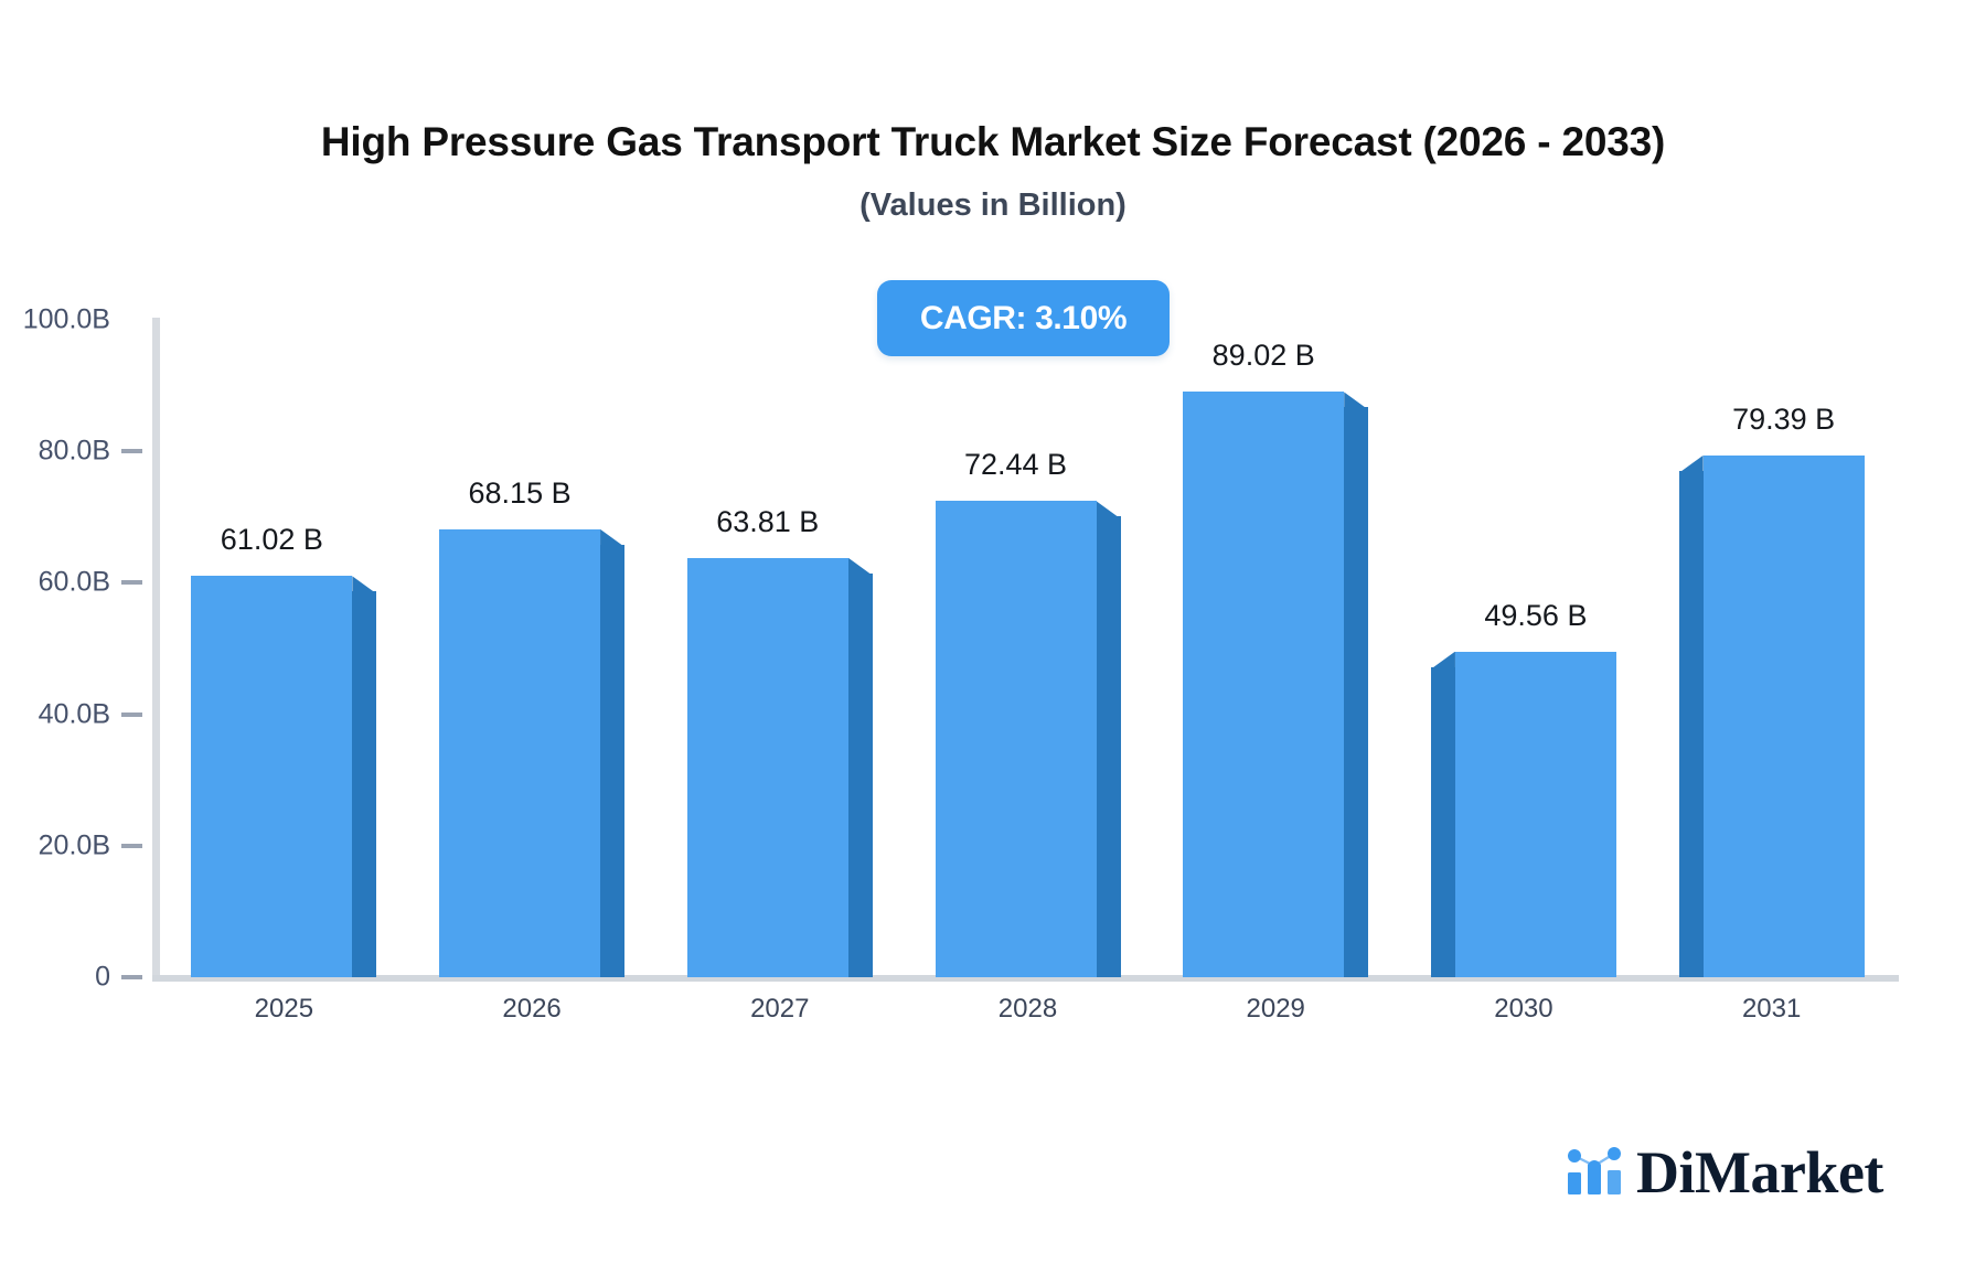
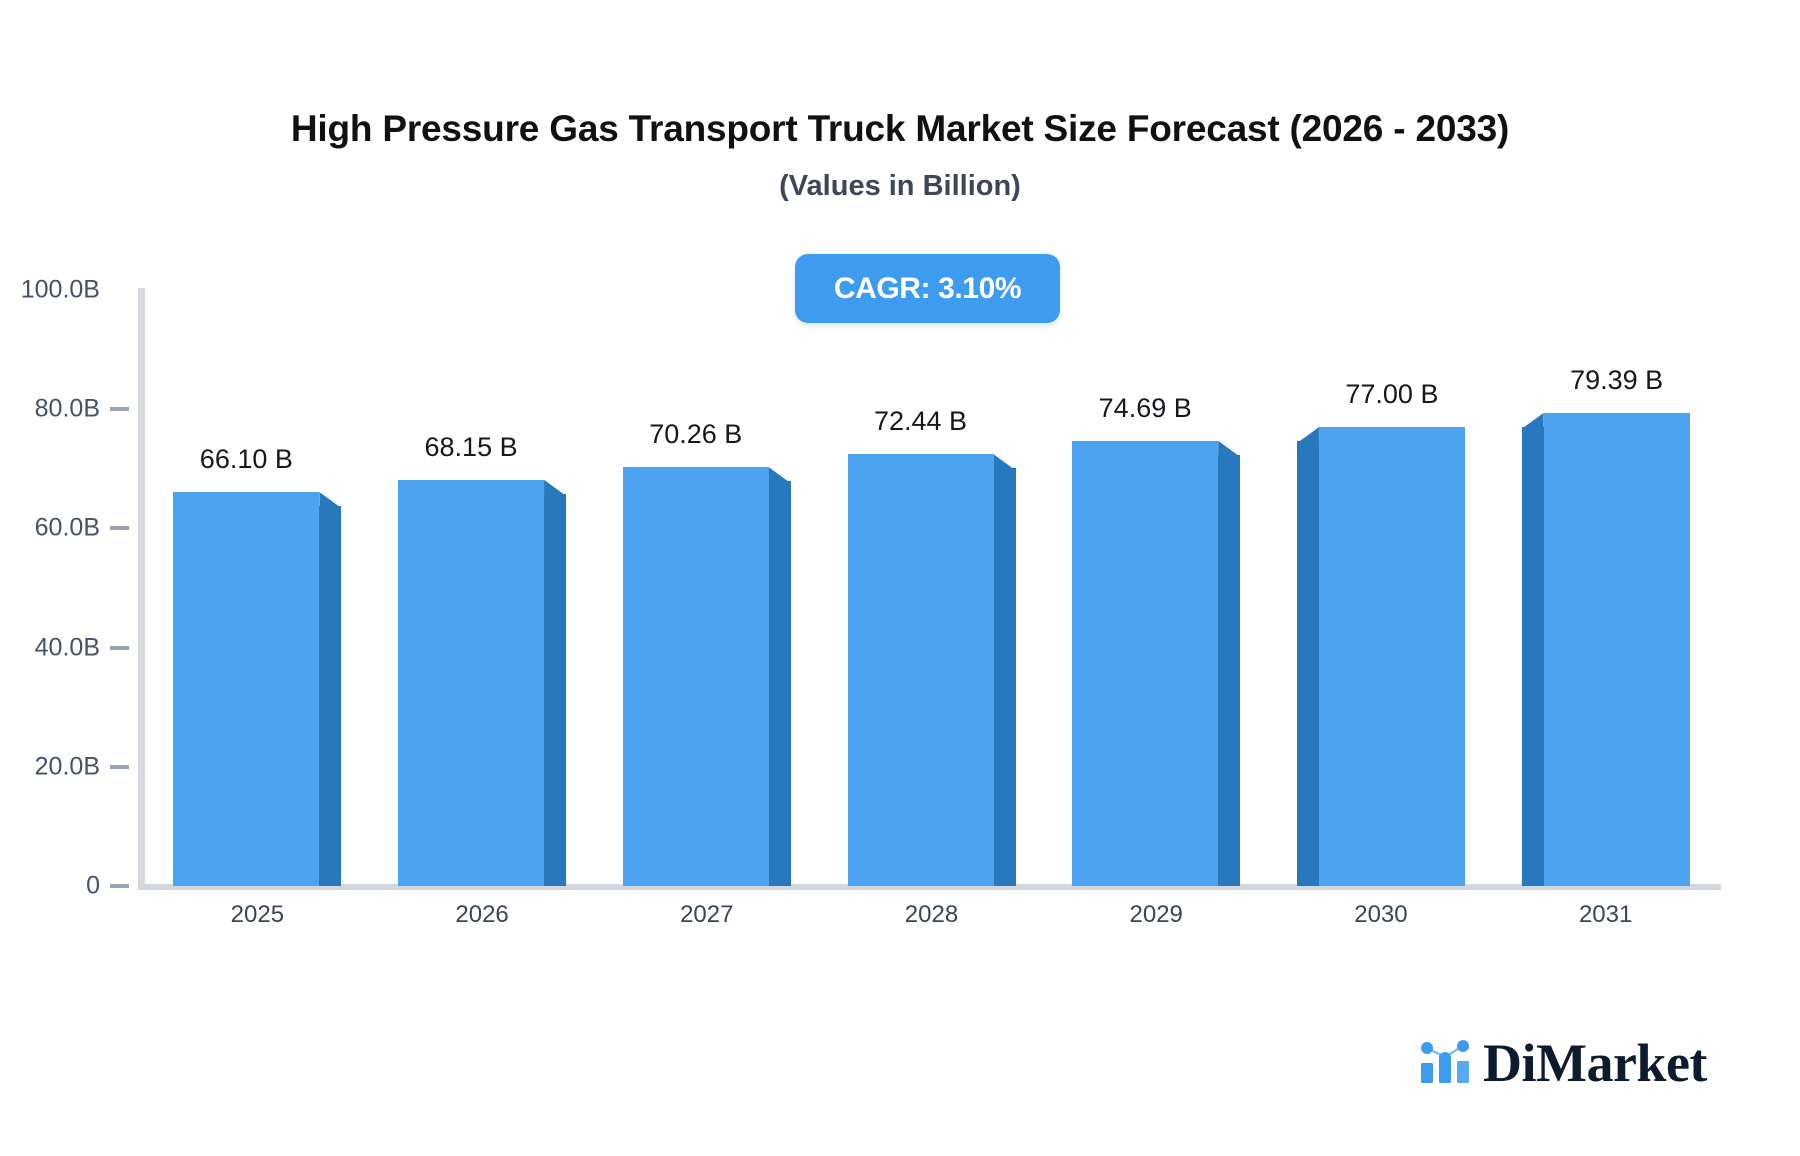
2025: 61.02 -> 66.10
2027: 63.81 -> 70.26
2029: 89.02 -> 74.69
2030: 49.56 -> 77.00
